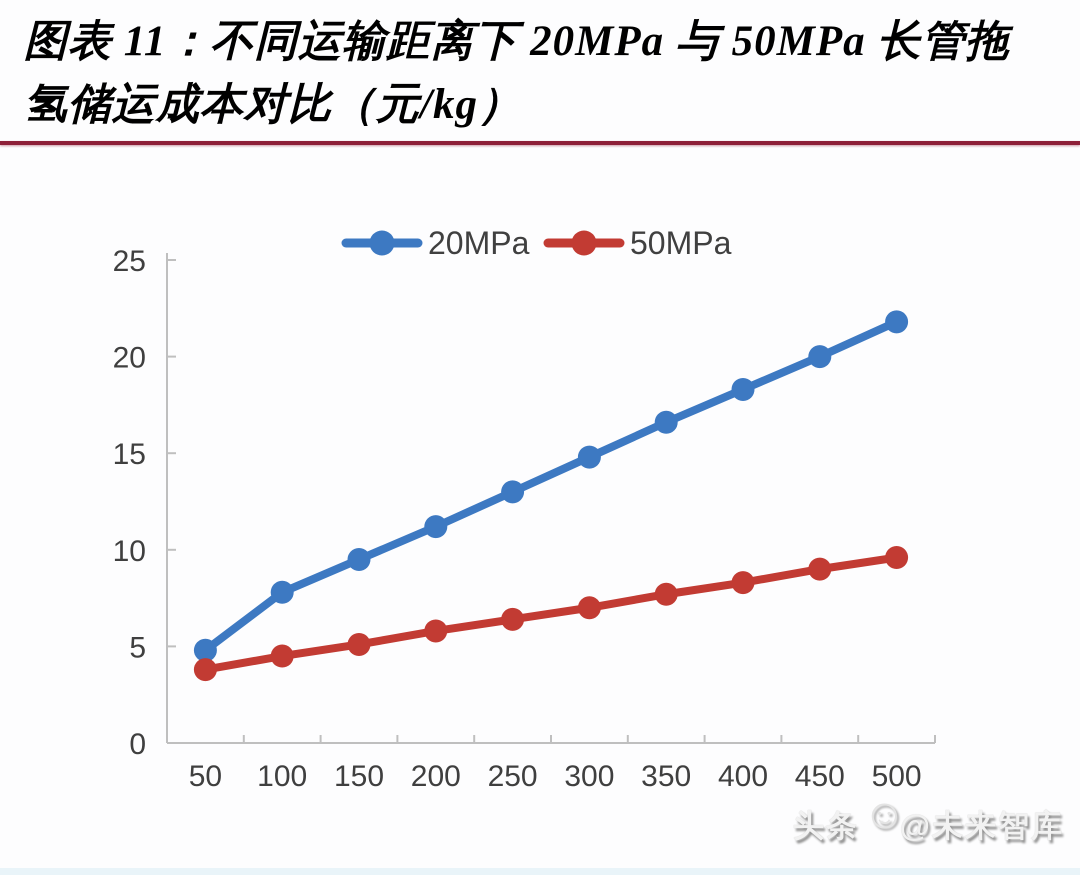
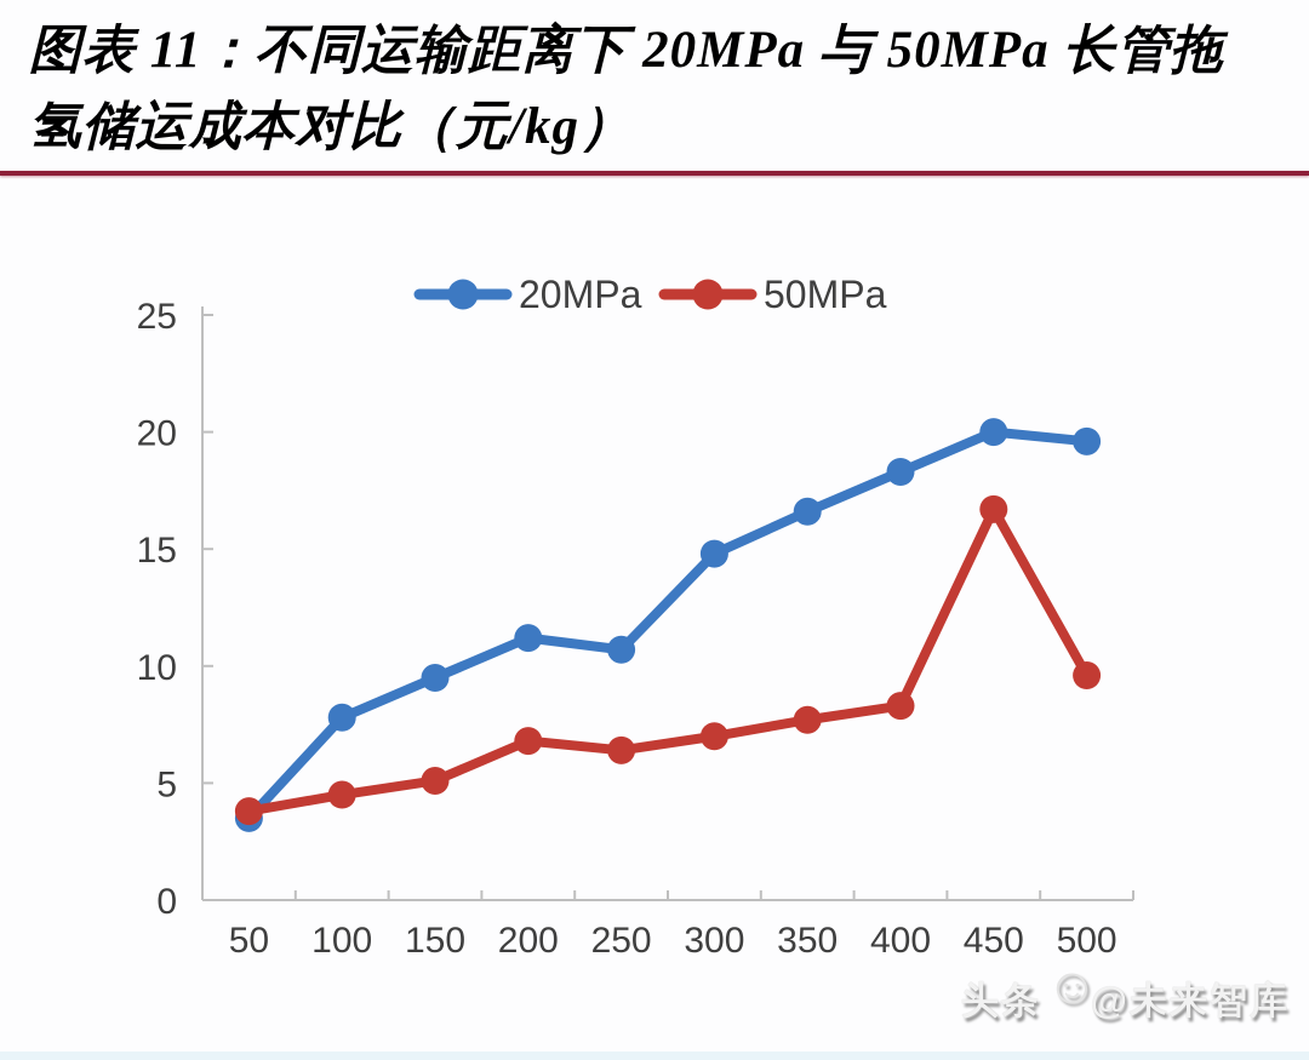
20MPa/50: 4.8 -> 3.5
50MPa/200: 5.8 -> 6.8
20MPa/250: 13.0 -> 10.7
50MPa/450: 9.0 -> 16.7
20MPa/500: 21.8 -> 19.6
